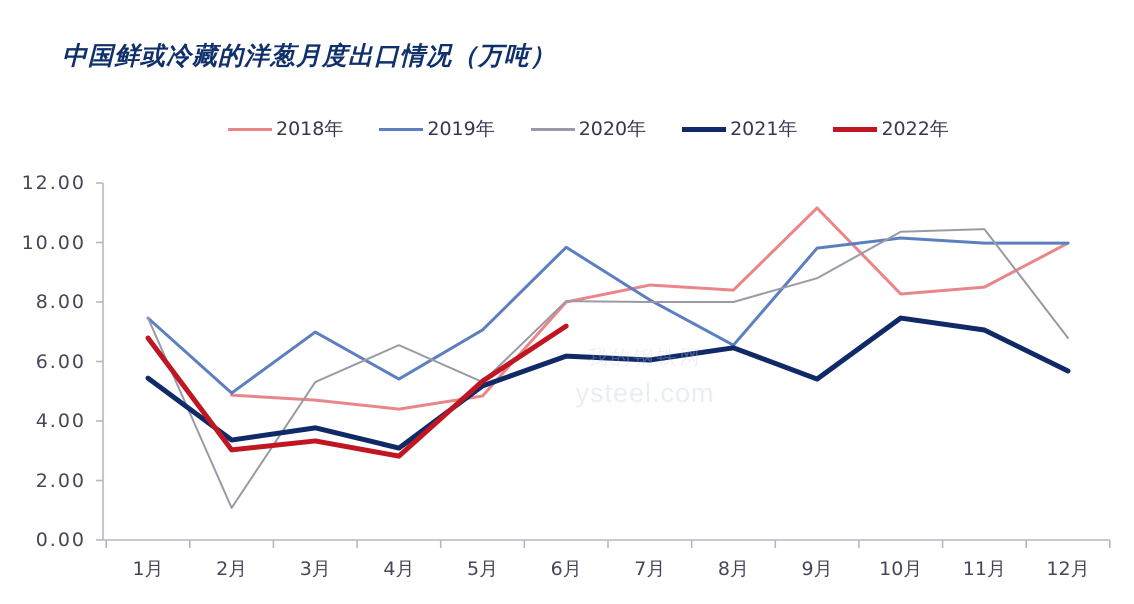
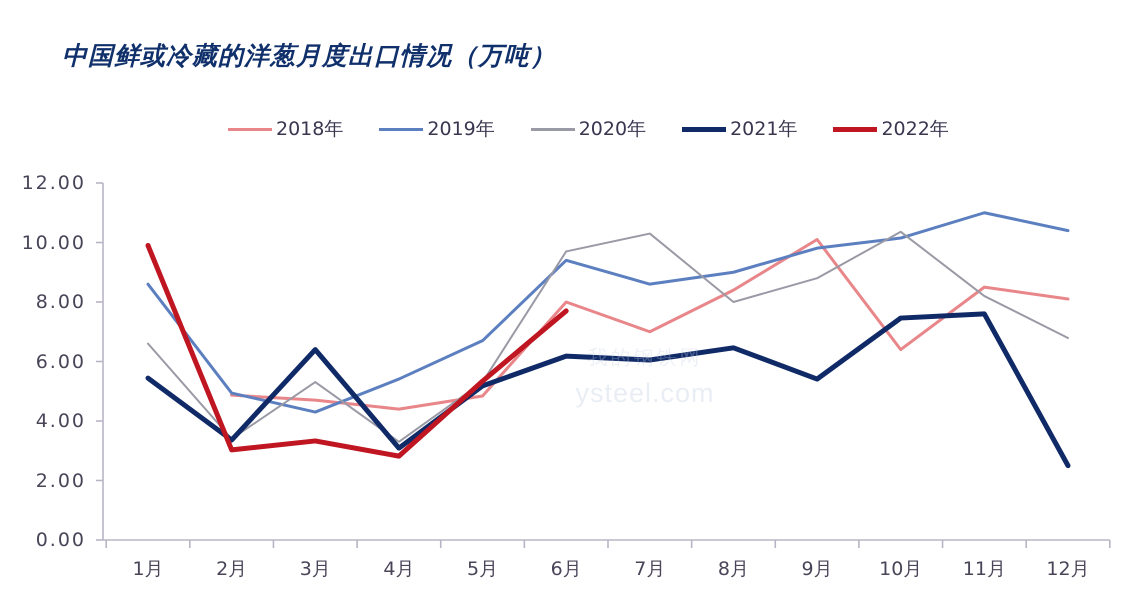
2019年/1月: 7.5 -> 8.6
2020年/1月: 7.5 -> 6.6
2022年/1月: 6.8 -> 9.9
2020年/2月: 1.1 -> 3.4
2019年/3月: 7.0 -> 4.3
2021年/3月: 3.8 -> 6.4
2020年/4月: 6.5 -> 3.3
2019年/5月: 7.1 -> 6.7
2019年/6月: 9.8 -> 9.4
2020年/6月: 8.0 -> 9.7
2022年/6月: 7.2 -> 7.7
2018年/7月: 8.6 -> 7.0
2019年/7月: 8.1 -> 8.6
2020年/7月: 8.0 -> 10.3
2019年/8月: 6.5 -> 9.0
2018年/9月: 11.2 -> 10.1
2018年/10月: 8.3 -> 6.4
2019年/11月: 10.0 -> 11.0
2020年/11月: 10.4 -> 8.2
2021年/11月: 7.1 -> 7.6
2018年/12月: 10.0 -> 8.1
2019年/12月: 10.0 -> 10.4
2021年/12月: 5.7 -> 2.5
